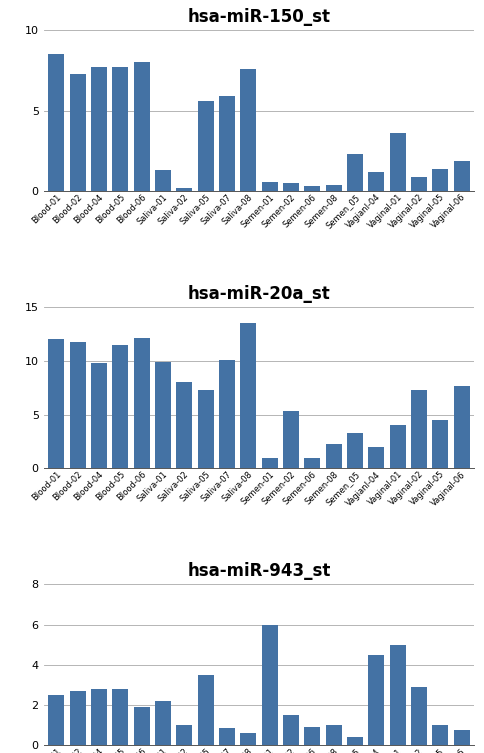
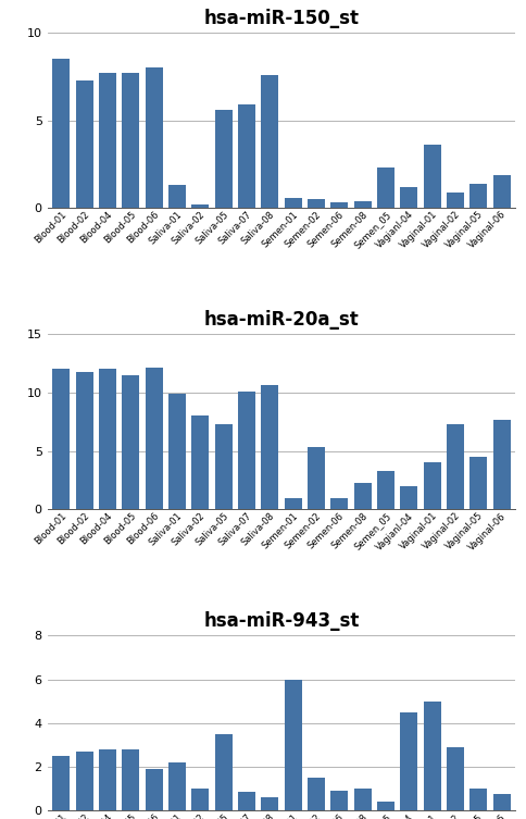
hsa-miR-20a_st/Blood-04: 9.8 -> 12.0
hsa-miR-20a_st/Saliva-08: 13.5 -> 10.6
